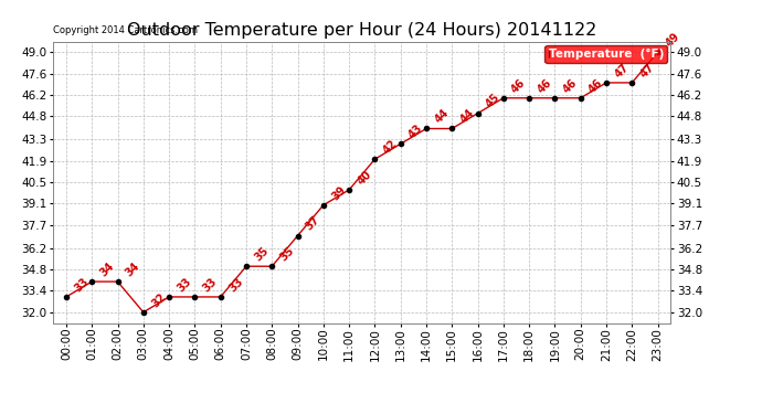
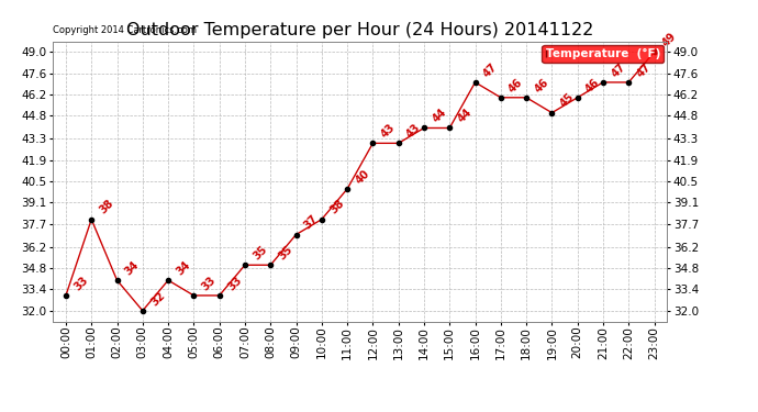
01:00: 34 -> 38
04:00: 33 -> 34
10:00: 39 -> 38
12:00: 42 -> 43
16:00: 45 -> 47
19:00: 46 -> 45
